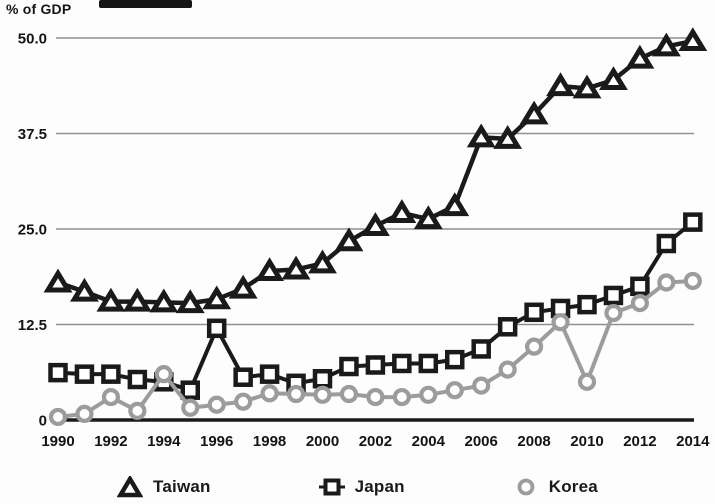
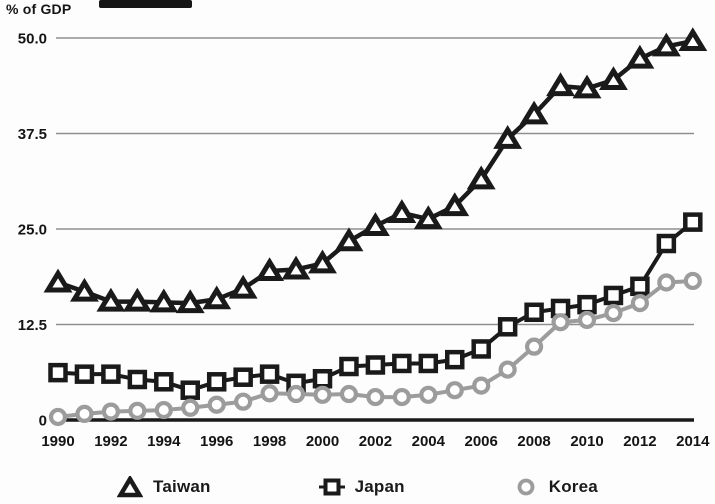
Korea/1992: 3 -> 1
Korea/1994: 6 -> 1
Japan/1996: 12 -> 5
Taiwan/2006: 37 -> 32
Korea/2010: 5 -> 13
